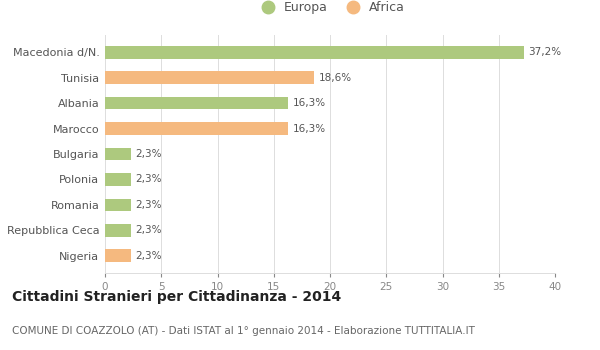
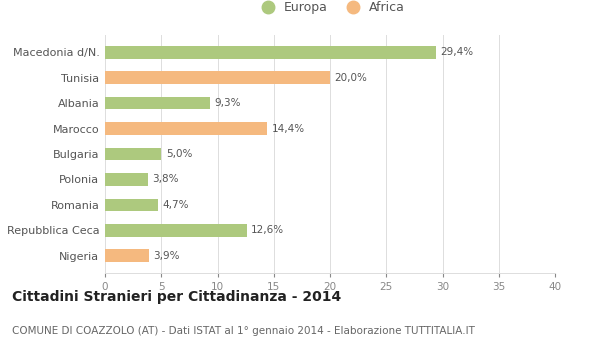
Macedonia d/N.: 37,2% -> 29,4%
Tunisia: 18,6% -> 20,0%
Albania: 16,3% -> 9,3%
Marocco: 16,3% -> 14,4%
Bulgaria: 2,3% -> 5,0%
Polonia: 2,3% -> 3,8%
Romania: 2,3% -> 4,7%
Repubblica Ceca: 2,3% -> 12,6%
Nigeria: 2,3% -> 3,9%
